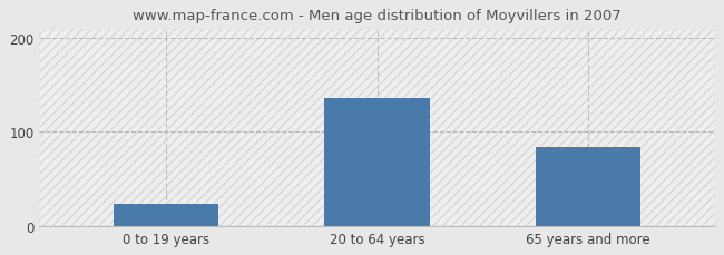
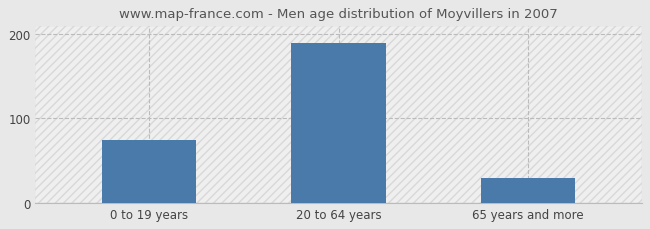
0 to 19 years: 24 -> 75
20 to 64 years: 136 -> 190
65 years and more: 84 -> 30
